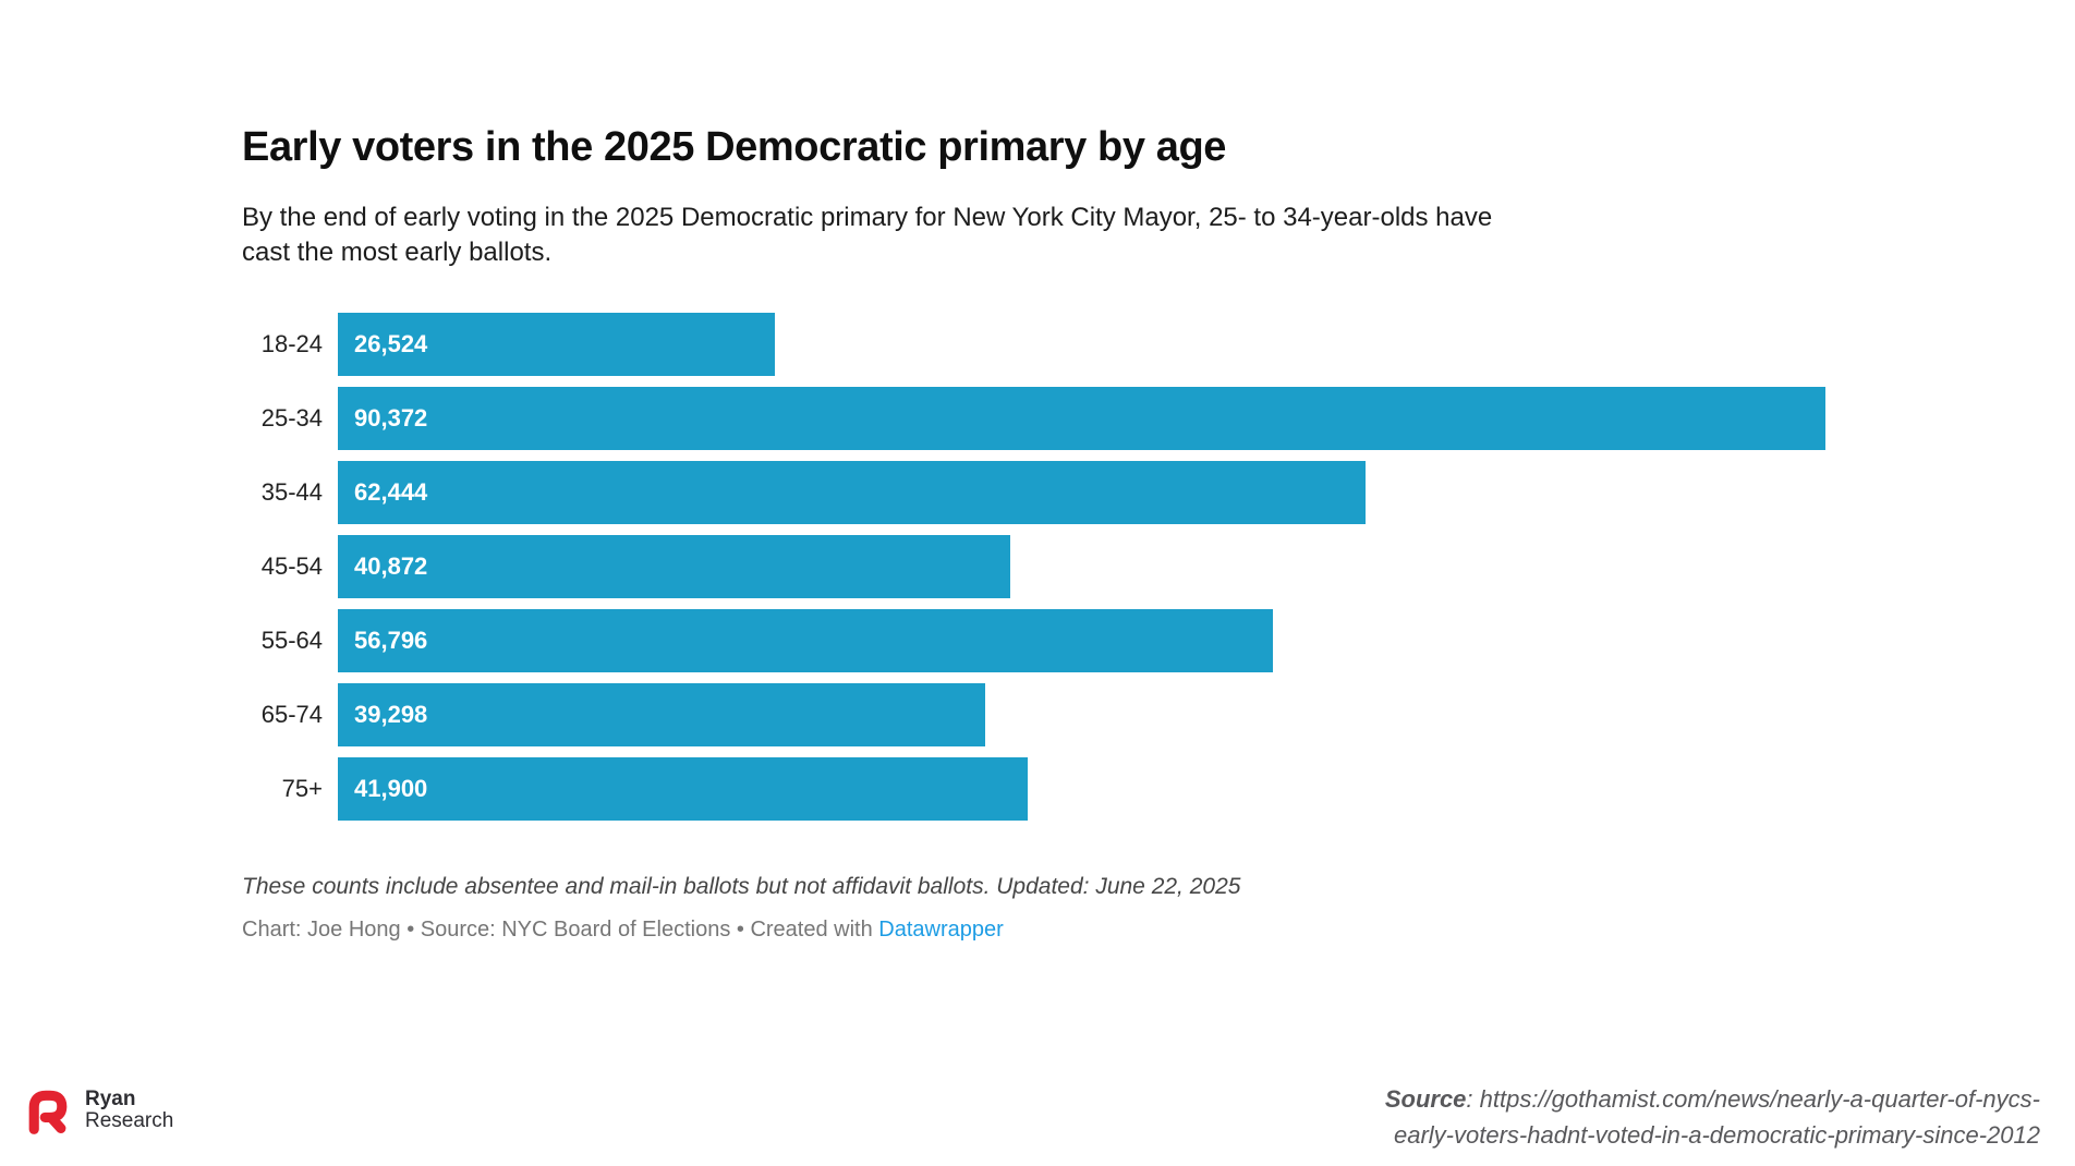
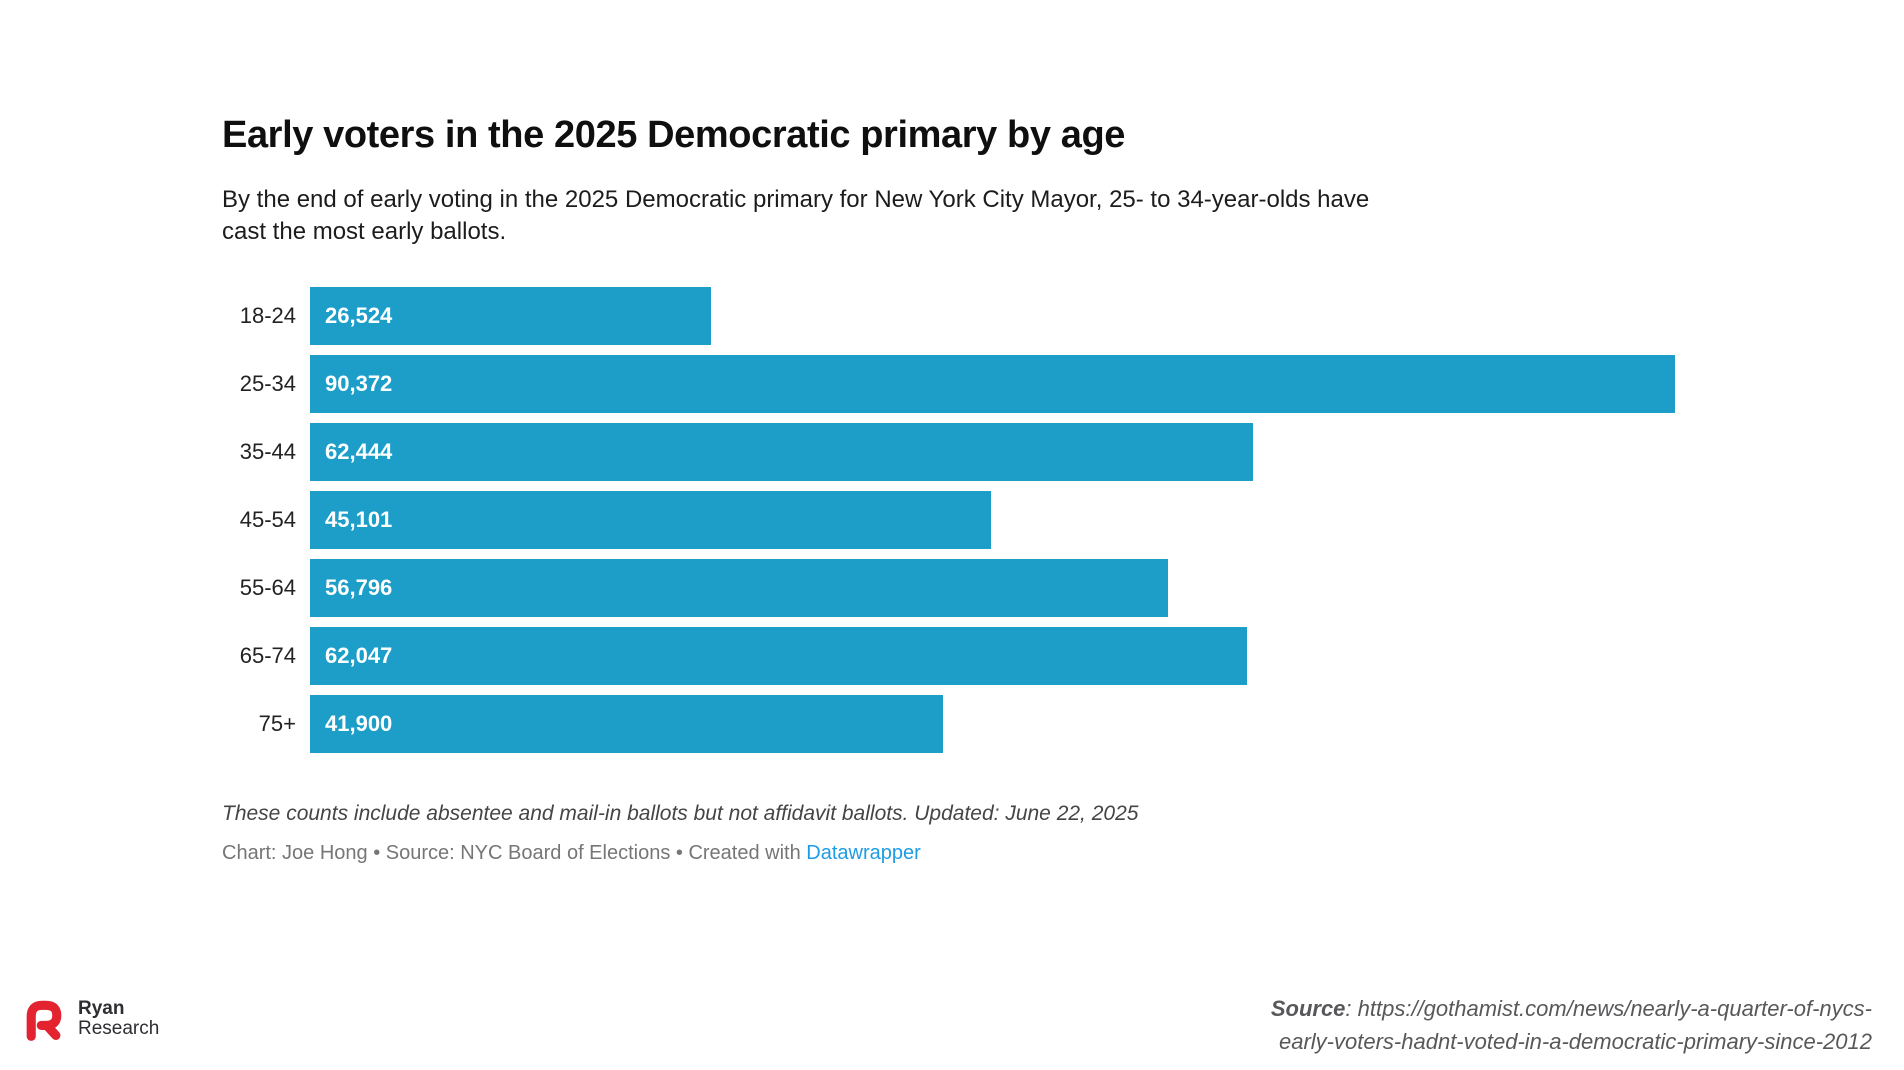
45-54: 40,872 -> 45,101
65-74: 39,298 -> 62,047
